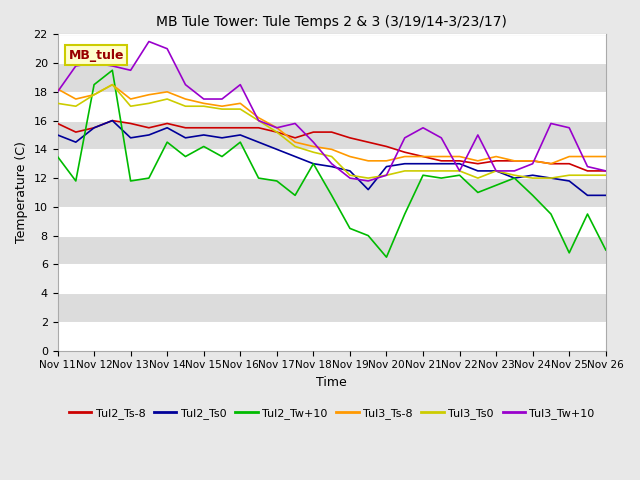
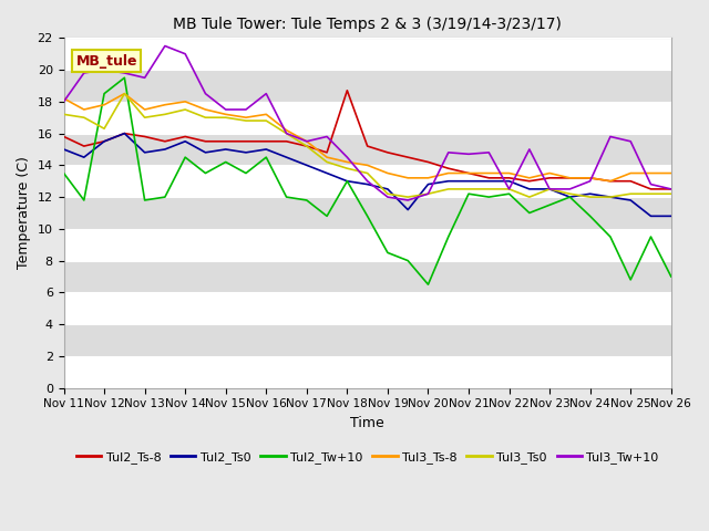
Tul3_Ts0/Nov 12: 17.8 -> 16.3
Tul2_Ts-8/Nov 18: 15.2 -> 18.7
Tul3_Tw+10/Nov 21: 15.5 -> 14.7
